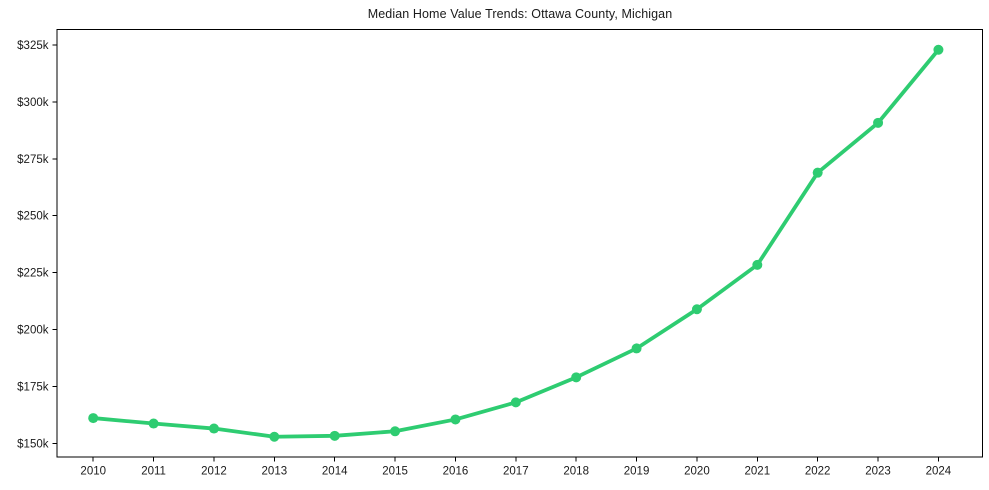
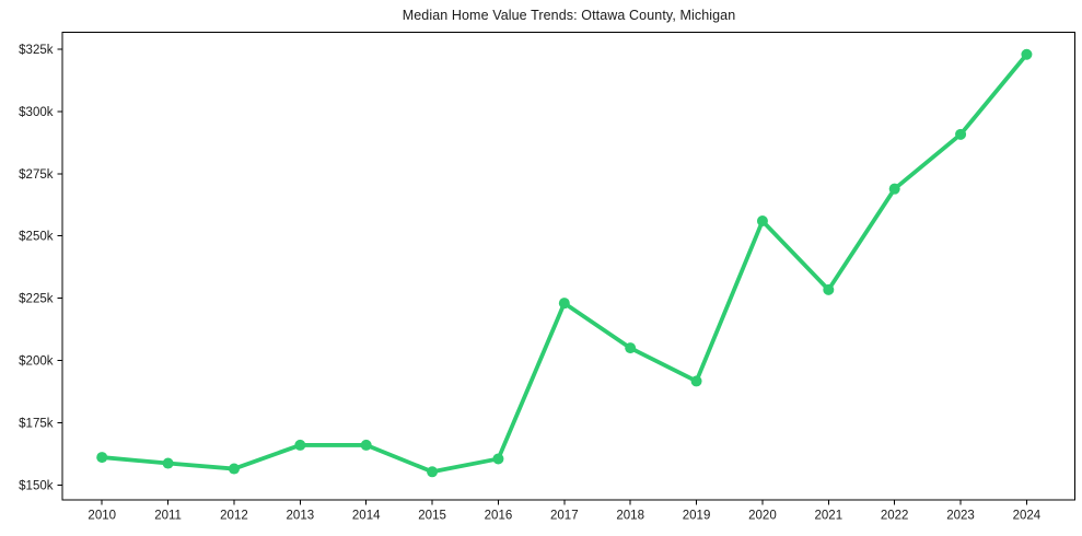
2013: $153k -> $166k
2014: $153k -> $166k
2017: $168k -> $223k
2018: $179k -> $205k
2020: $209k -> $256k
